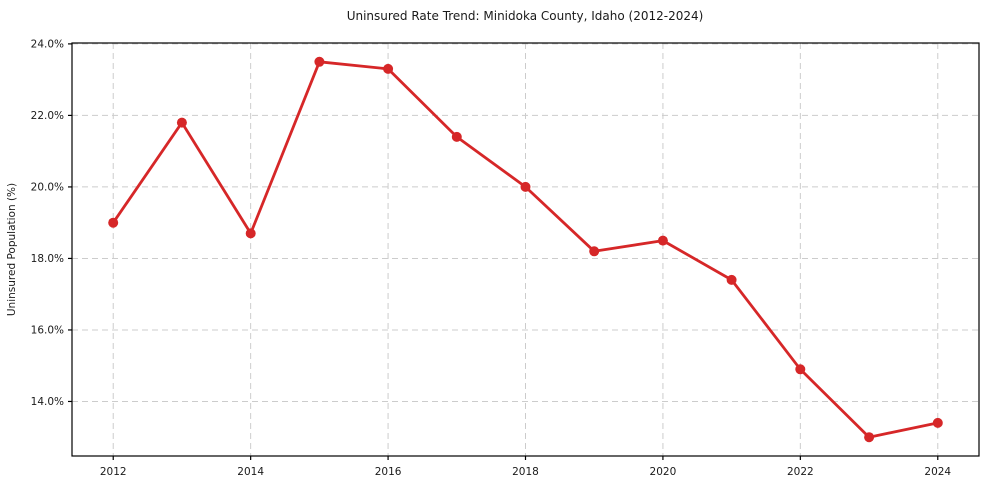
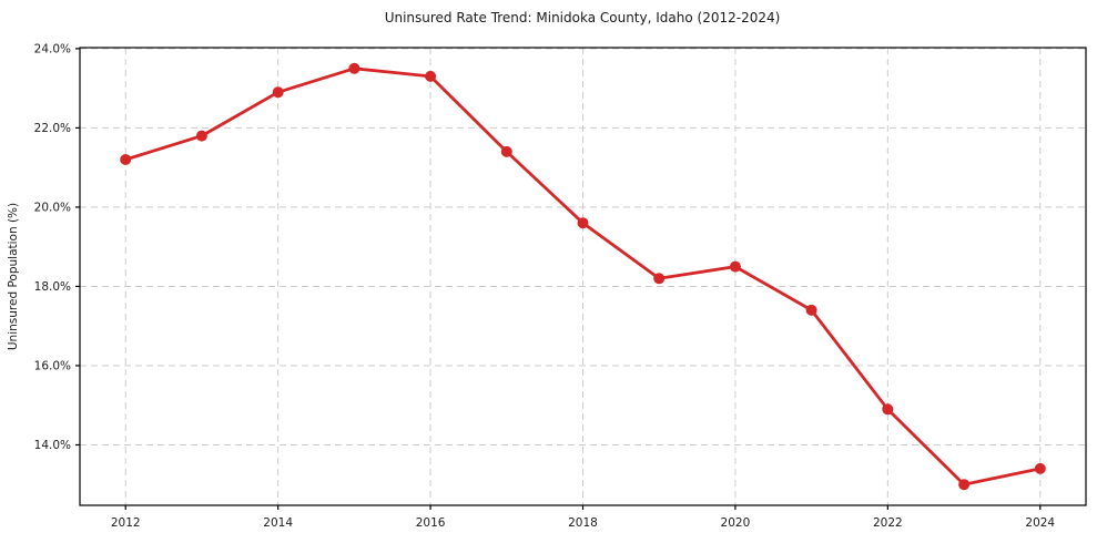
2012: 19.0% -> 21.2%
2014: 18.7% -> 22.9%
2018: 20.0% -> 19.6%
